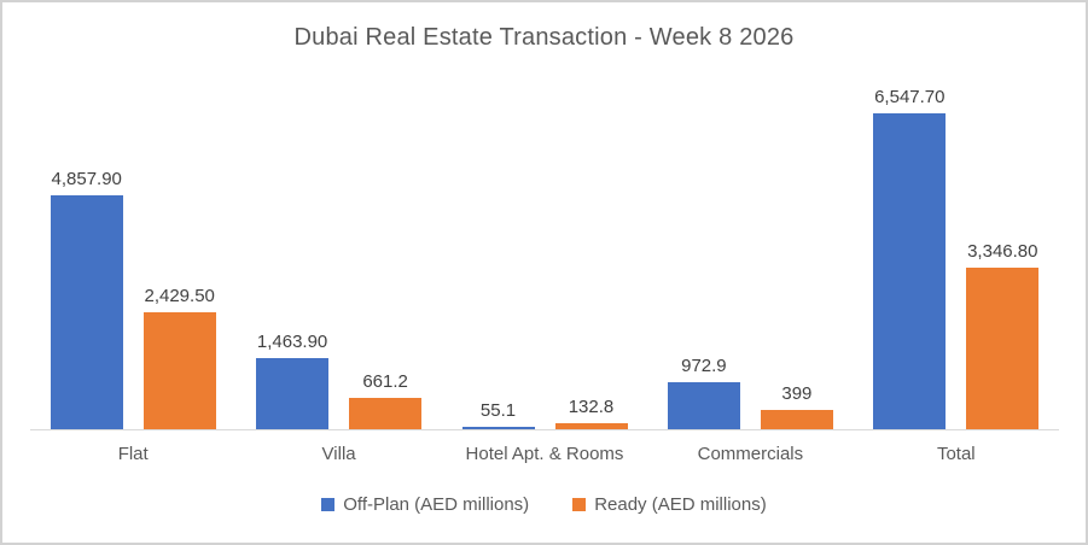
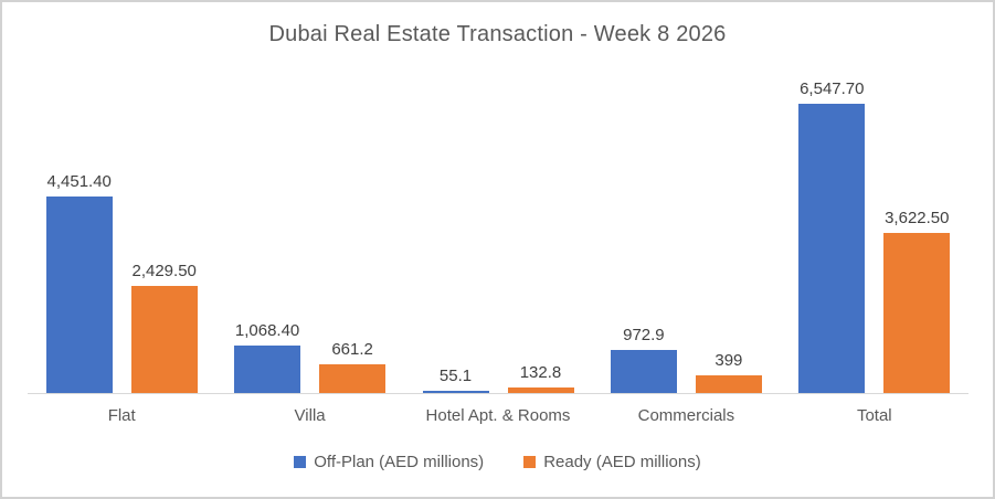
Off-Plan (AED millions)/Flat: 4,857.90 -> 4,451.40
Off-Plan (AED millions)/Villa: 1,463.90 -> 1,068.40
Ready (AED millions)/Total: 3,346.80 -> 3,622.50
